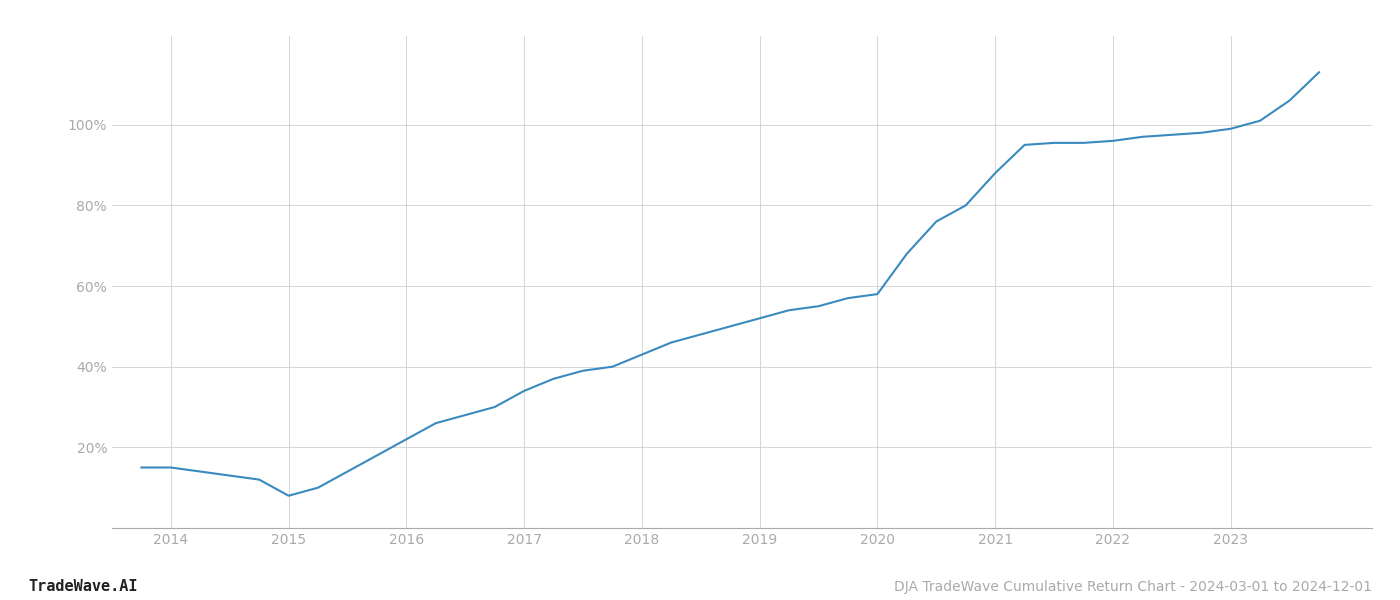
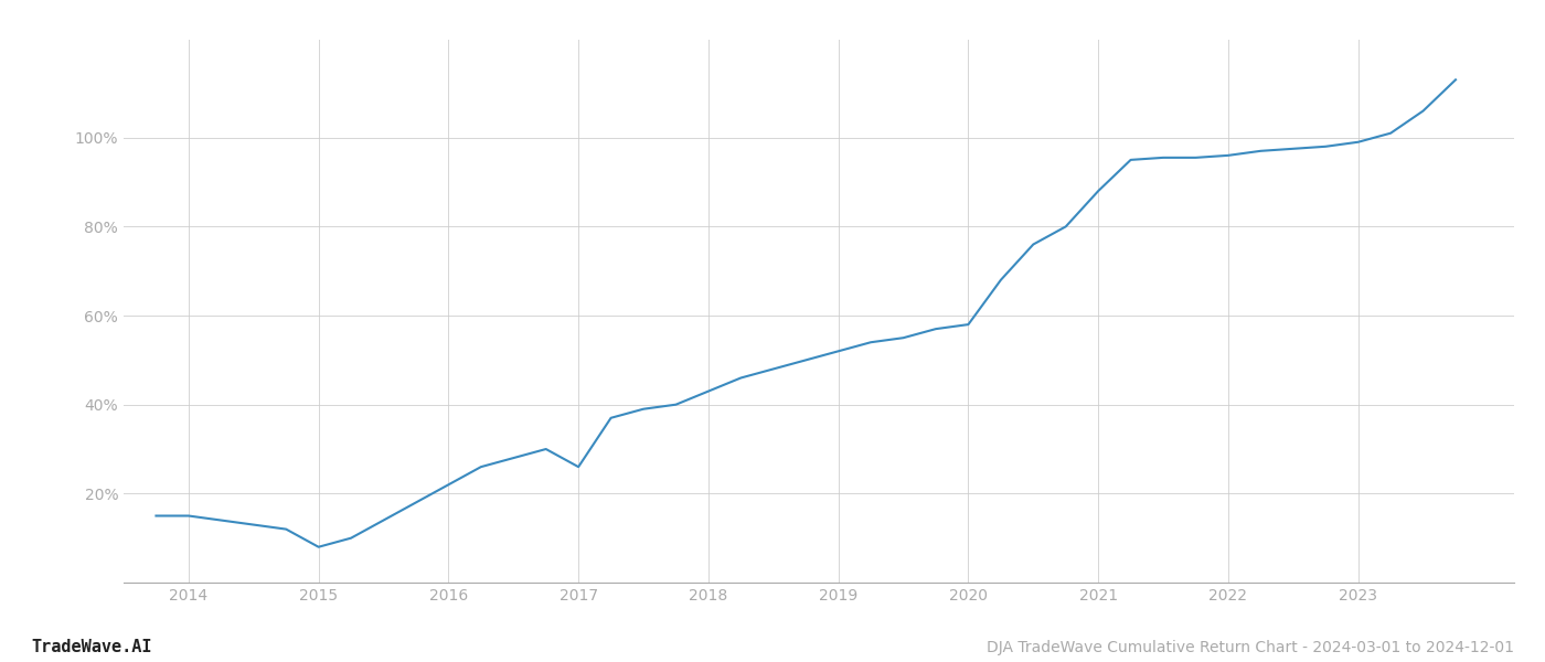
2017: 34.0% -> 26.0%
